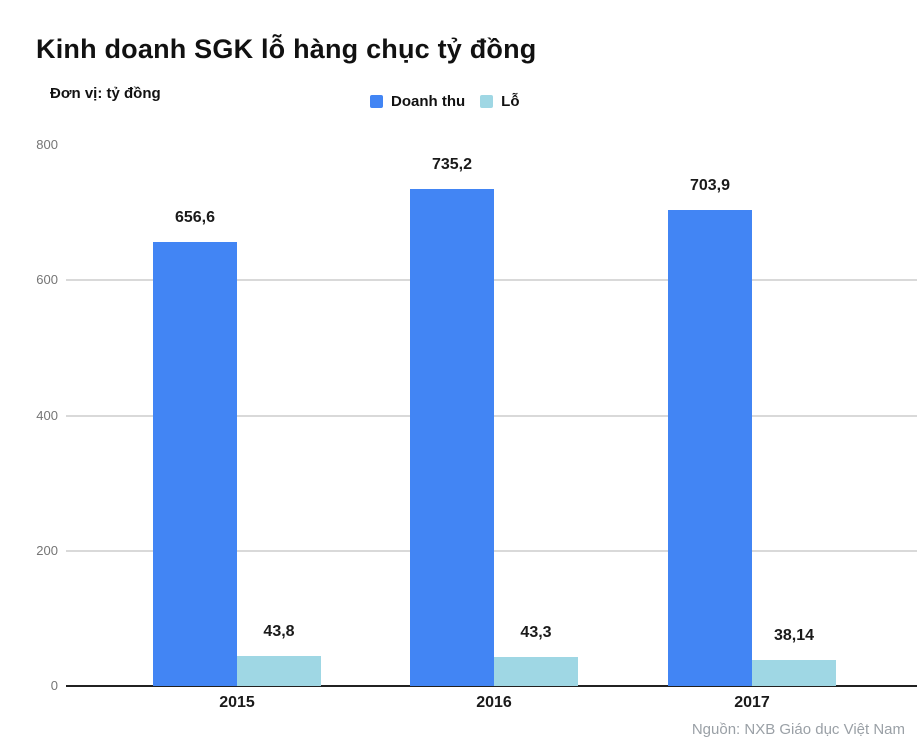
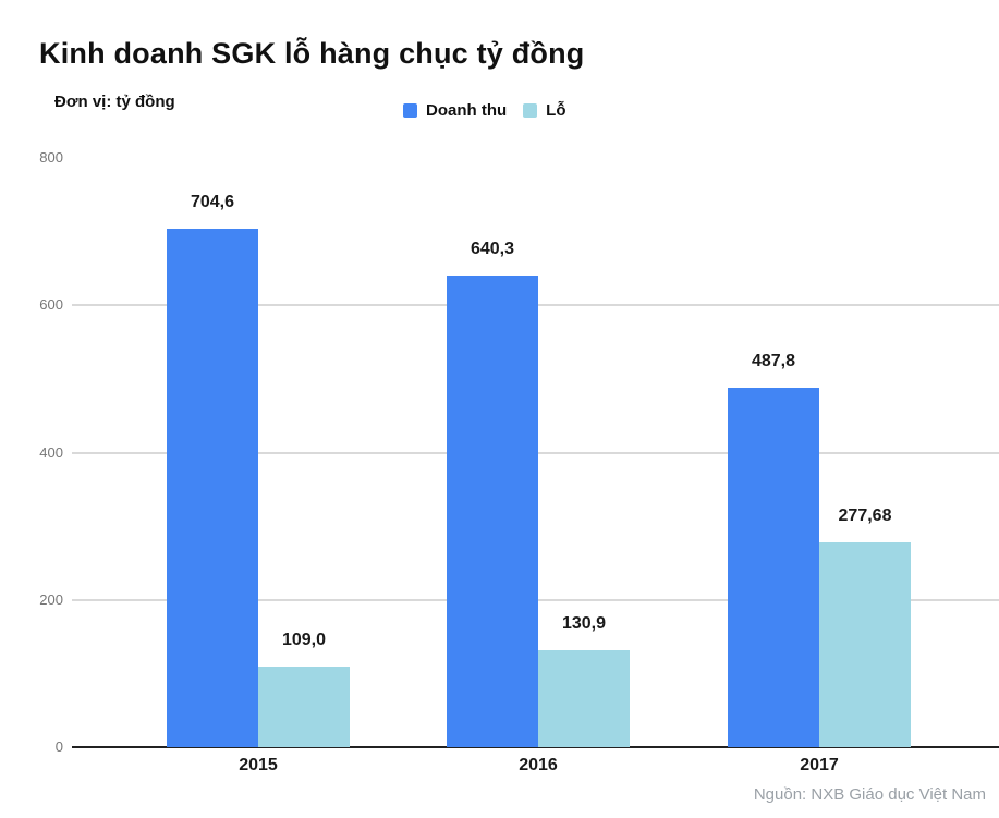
Doanh thu/2015: 656,6 -> 704,6
Lỗ/2015: 43,8 -> 109,0
Doanh thu/2016: 735,2 -> 640,3
Lỗ/2016: 43,3 -> 130,9
Doanh thu/2017: 703,9 -> 487,8
Lỗ/2017: 38,14 -> 277,68
